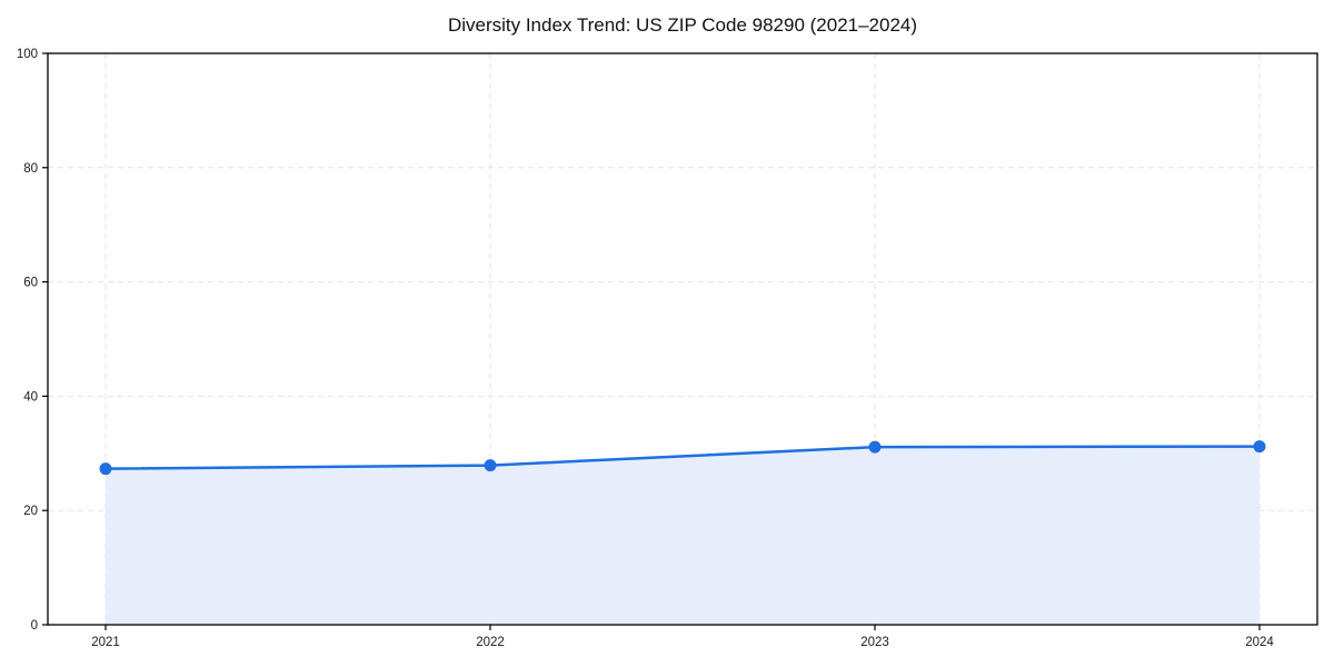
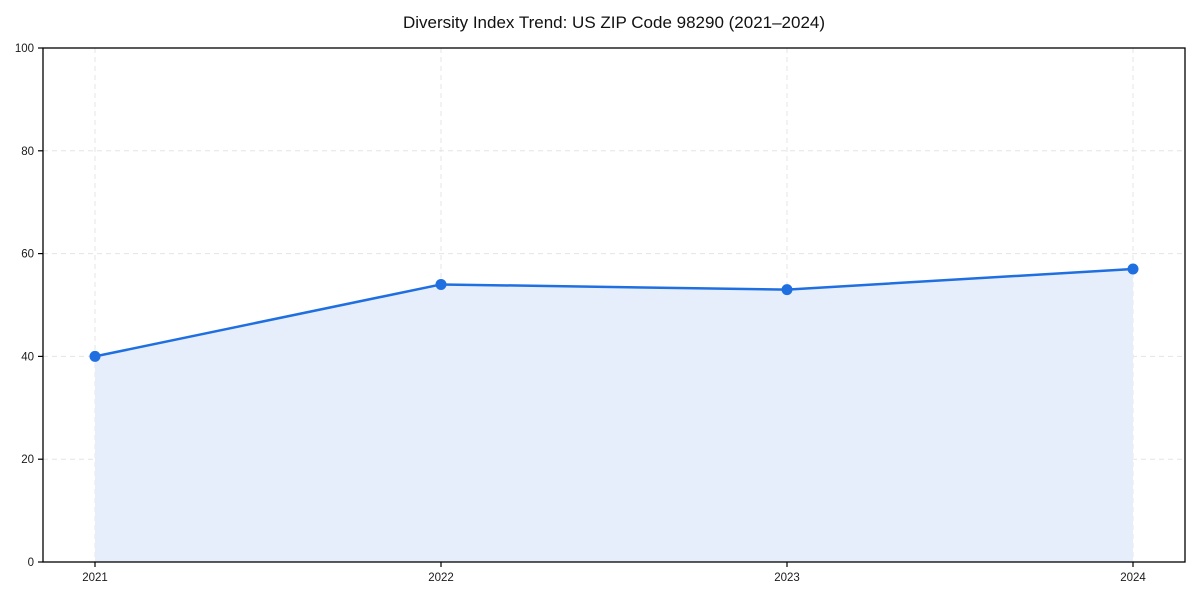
2021: 27 -> 40
2022: 28 -> 54
2023: 31 -> 53
2024: 31 -> 57
